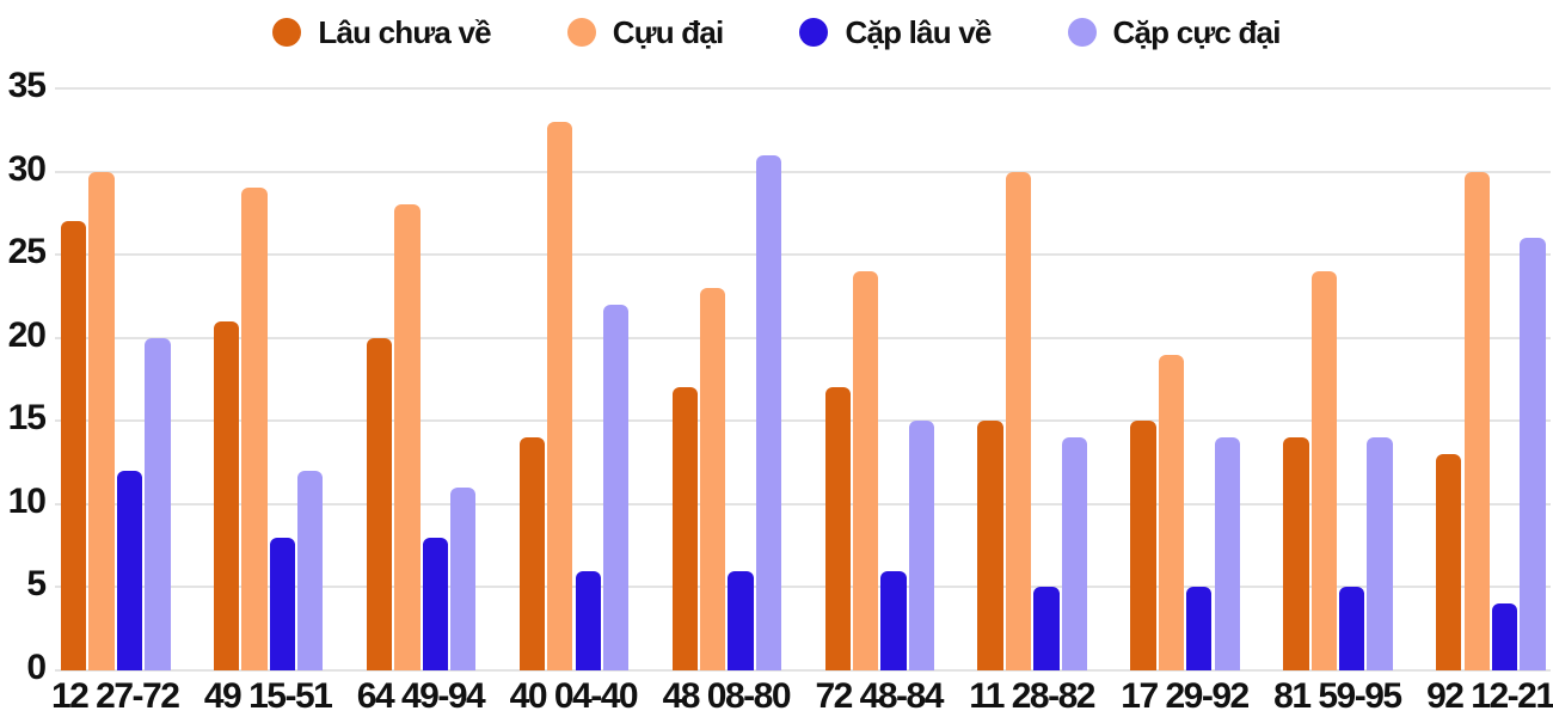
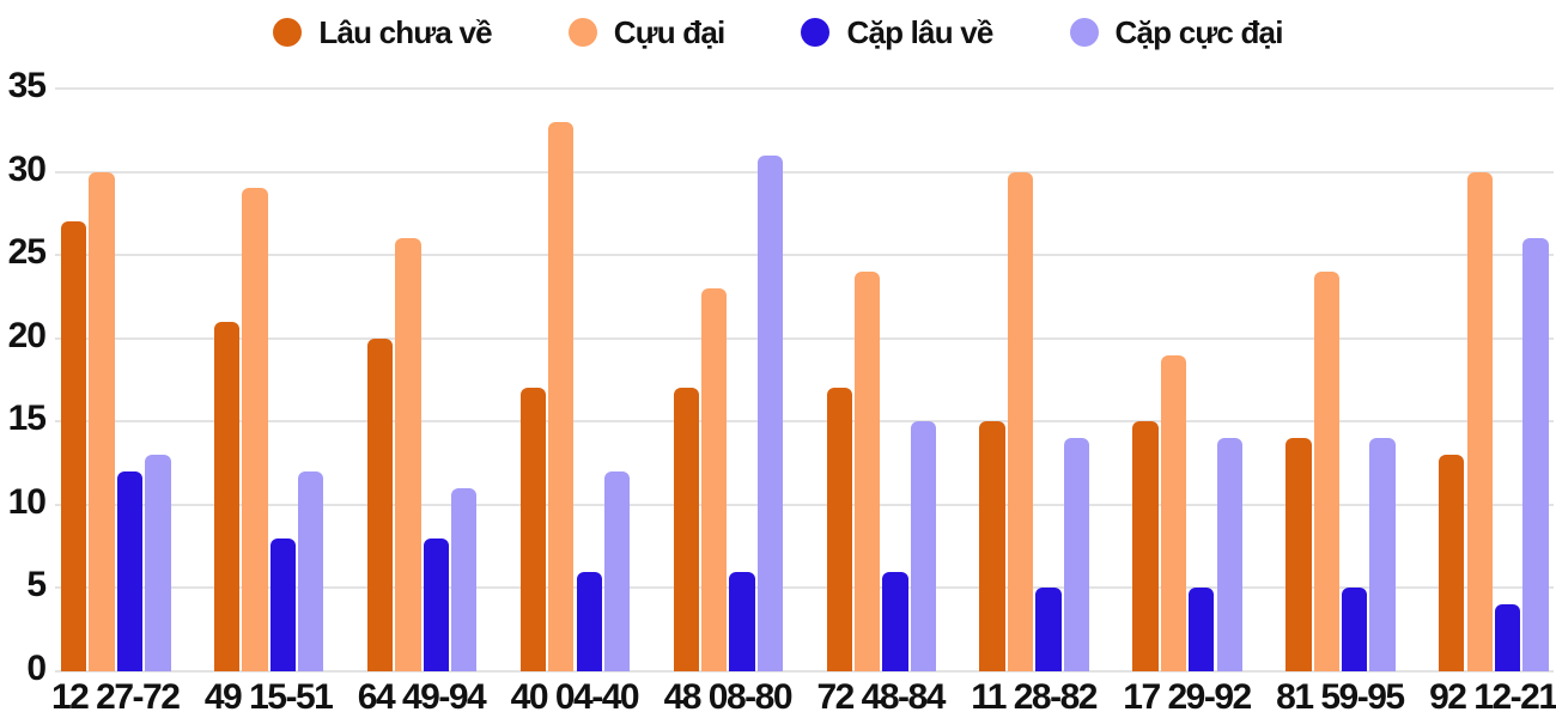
Cặp cực đại/12 27-72: 20 -> 13
Cựu đại/64 49-94: 28 -> 26
Lâu chưa về/40 04-40: 14 -> 17
Cặp cực đại/40 04-40: 22 -> 12
